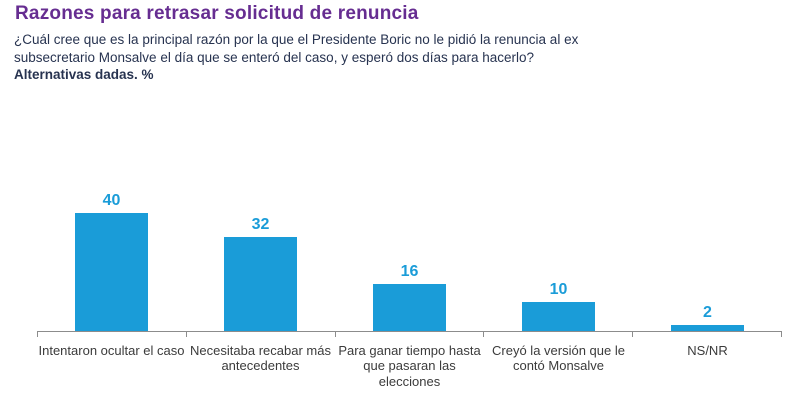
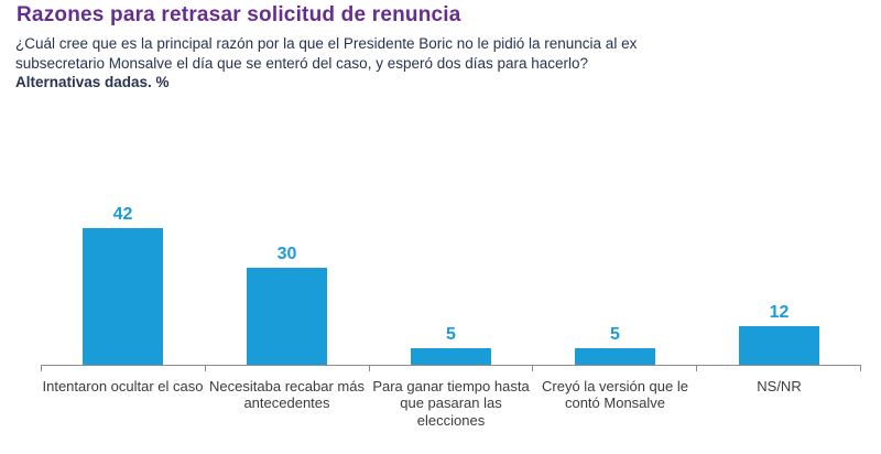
Intentaron ocultar el caso: 40 -> 42
Necesitaba recabar más antecedentes: 32 -> 30
Para ganar tiempo hasta que pasaran las elecciones: 16 -> 5
Creyó la versión que le contó Monsalve: 10 -> 5
NS/NR: 2 -> 12
